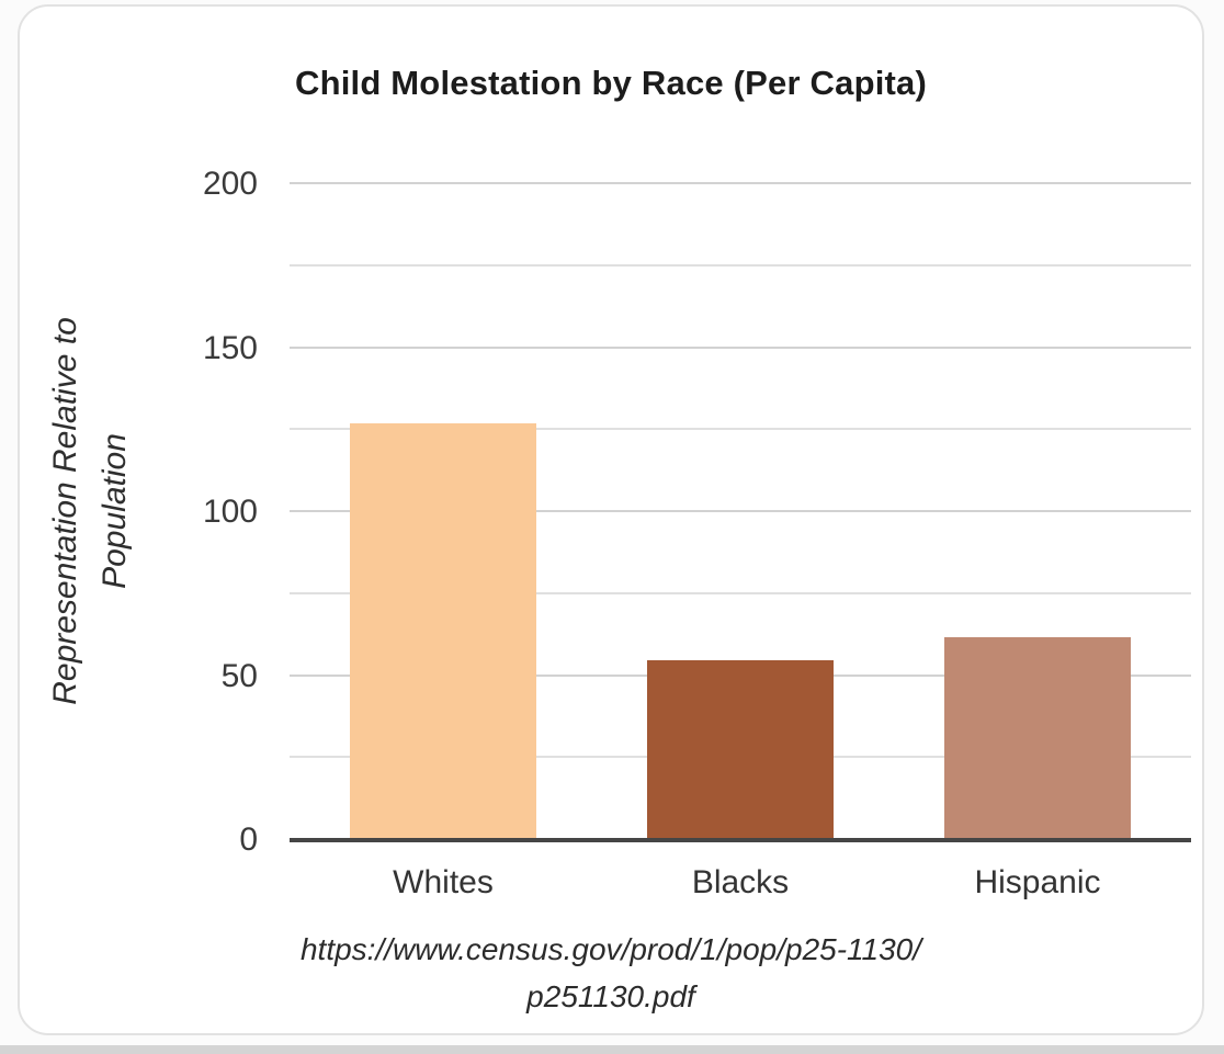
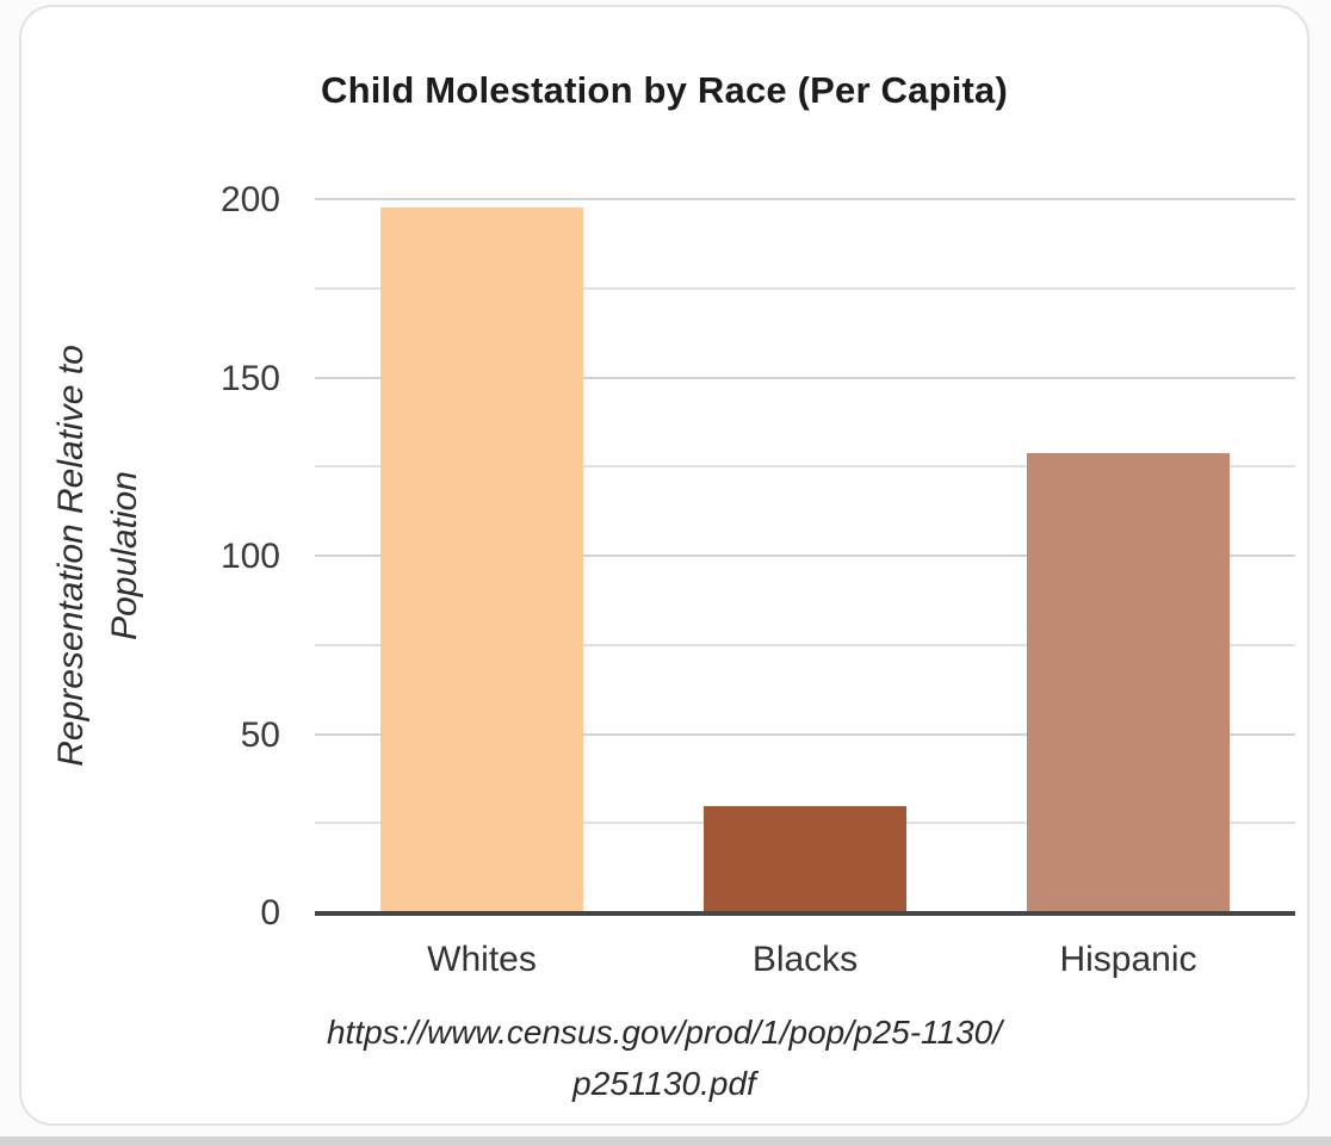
Whites: 127 -> 198
Blacks: 55 -> 30
Hispanic: 62 -> 129
